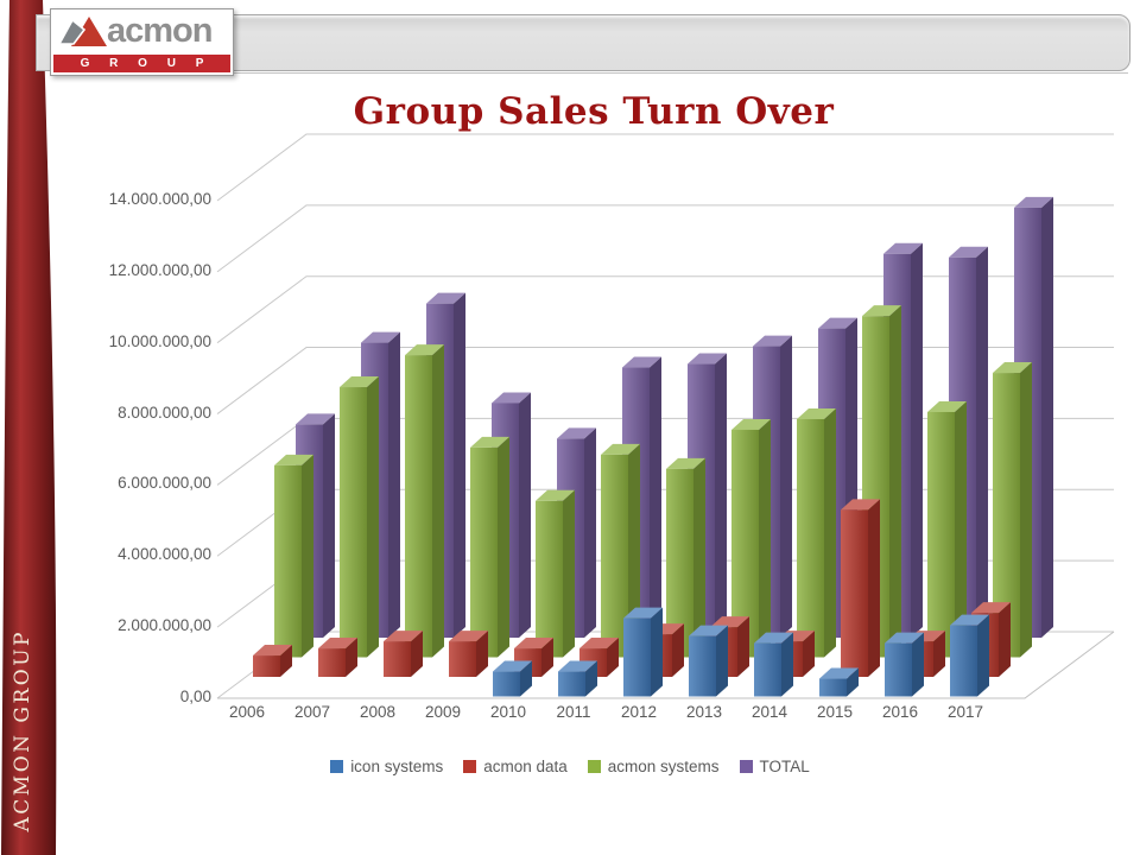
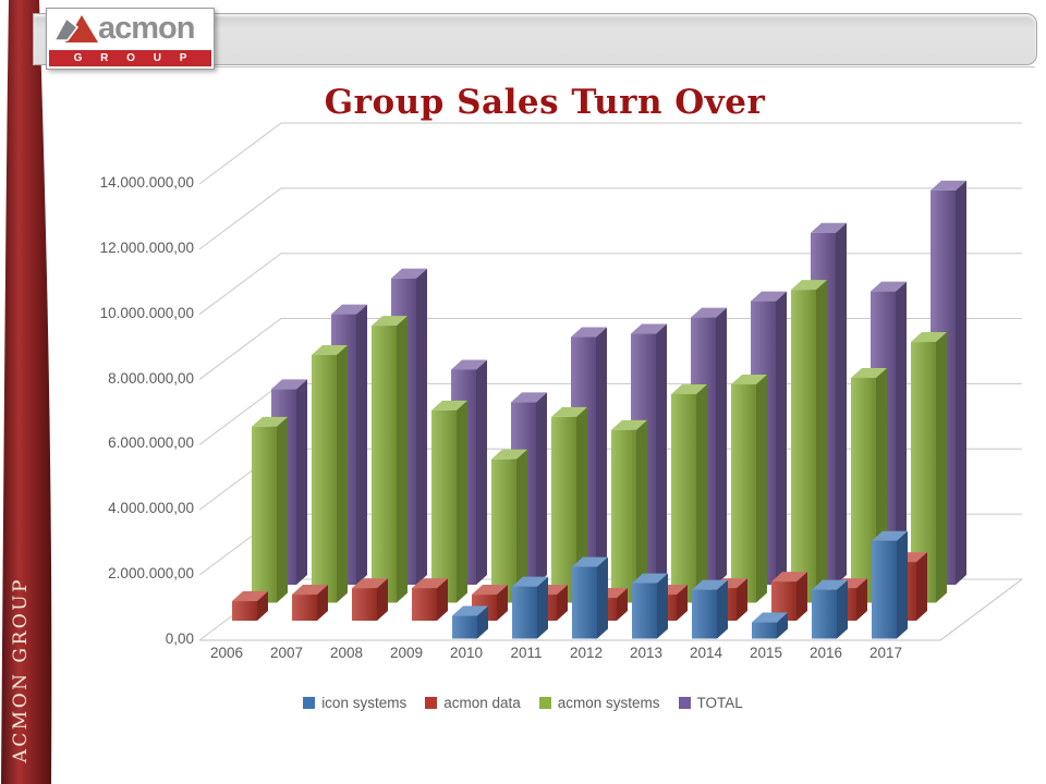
icon systems/2011: 700000 -> 1600000
acmon data/2012: 1200000 -> 700000
acmon data/2013: 1400000 -> 800000
acmon data/2015: 4700000 -> 1200000
TOTAL/2016: 10700000 -> 9000000
icon systems/2017: 2000000 -> 3000000
